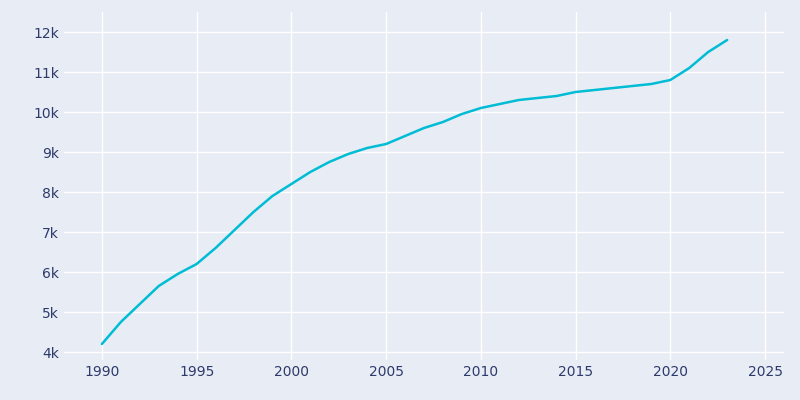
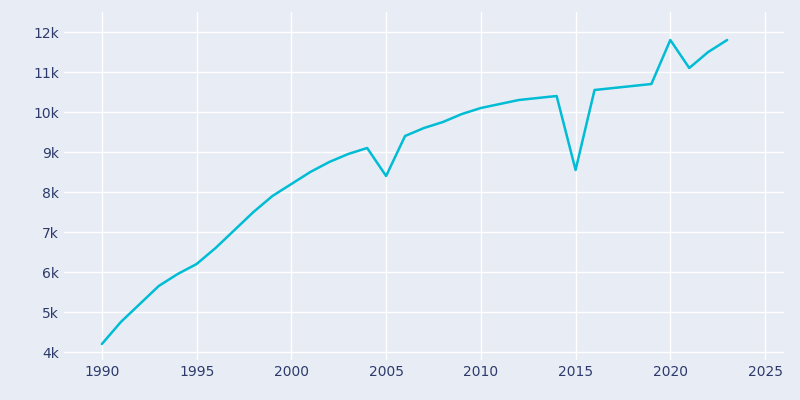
2005: 9.20k -> 8.40k
2015: 10.50k -> 8.55k
2020: 10.80k -> 11.80k
